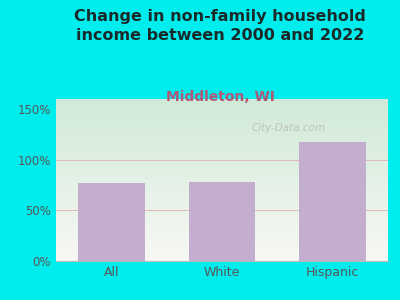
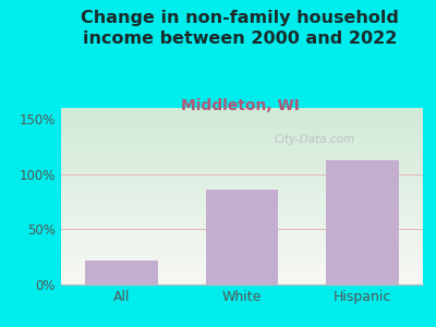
All: 77% -> 22%
White: 78% -> 86%
Hispanic: 118% -> 113%
